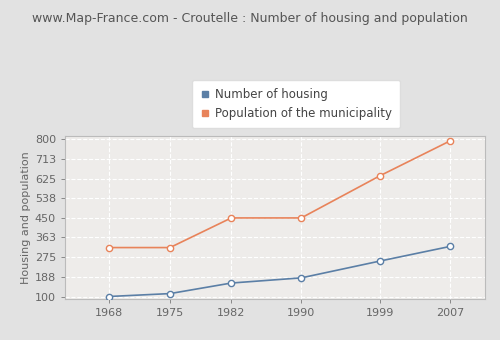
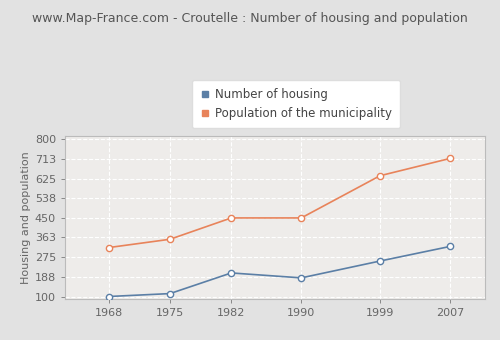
Population of the municipality/1975: 318 -> 355
Number of housing/1982: 160 -> 205
Population of the municipality/2007: 793 -> 715
